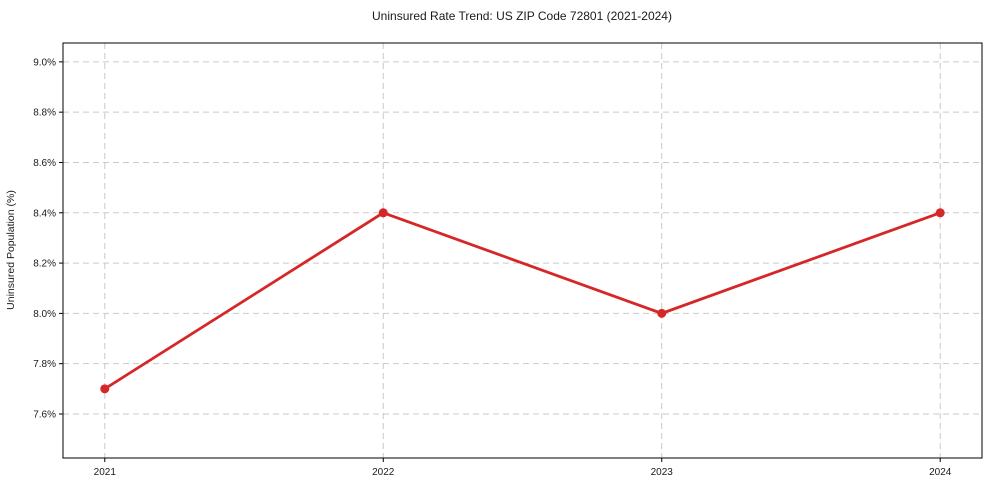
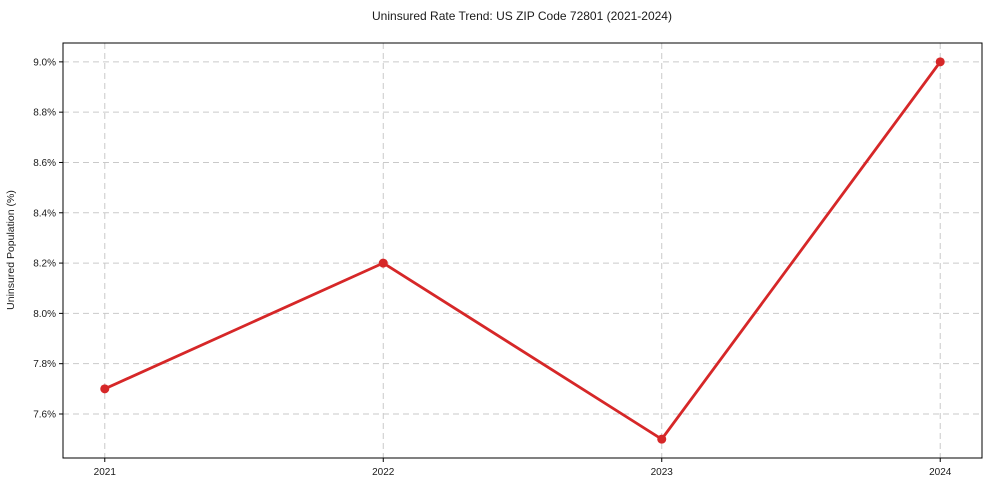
2022: 8.4% -> 8.2%
2023: 8.0% -> 7.5%
2024: 8.4% -> 9.0%
